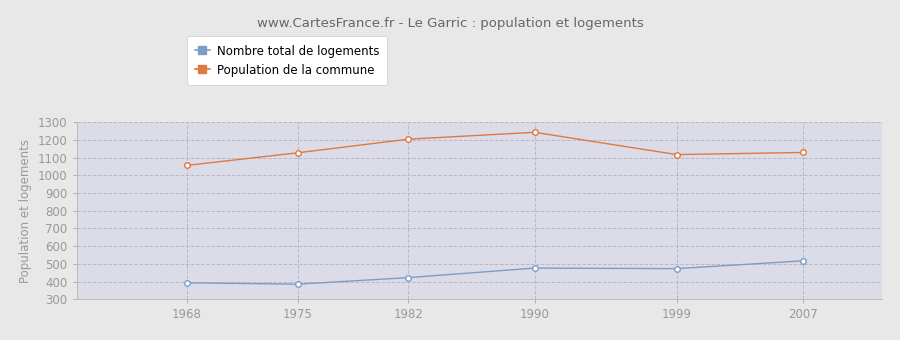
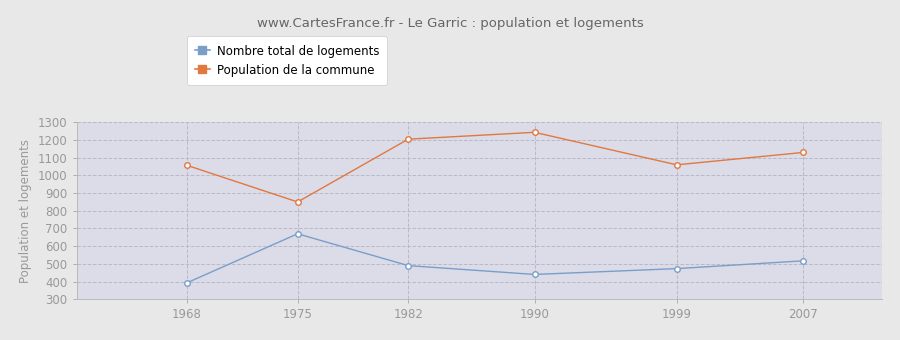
Nombre total de logements/1975: 380 -> 670
Population de la commune/1975: 1130 -> 850
Nombre total de logements/1982: 420 -> 490
Nombre total de logements/1990: 480 -> 440
Population de la commune/1999: 1120 -> 1060
